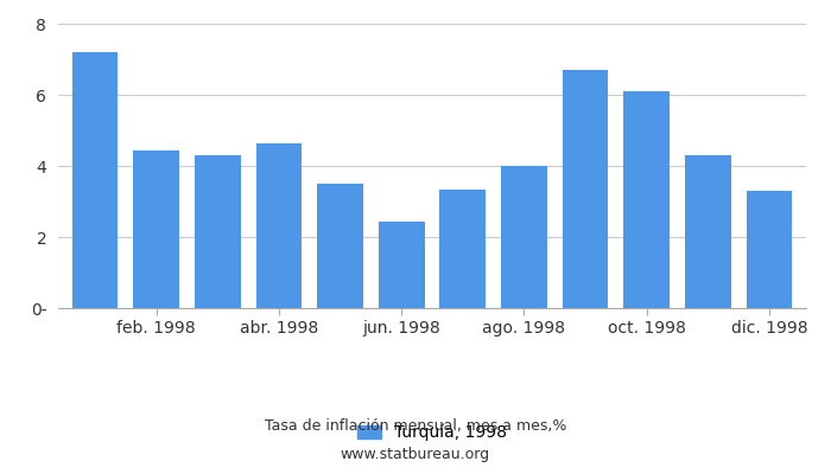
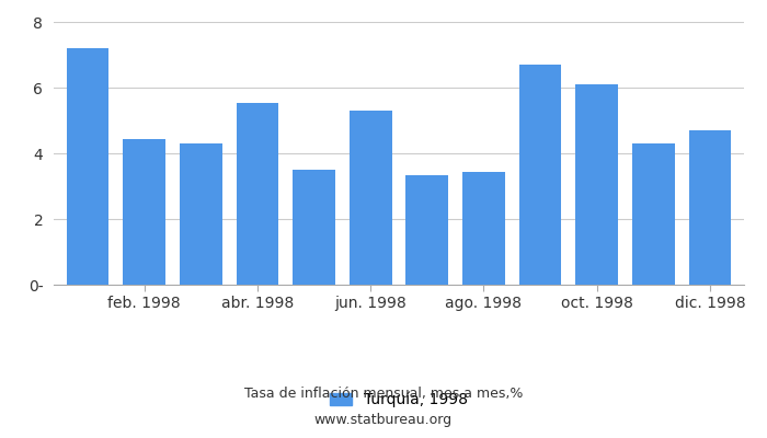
abr. 1998: 4.65 -> 5.55
jun. 1998: 2.45 -> 5.30
ago. 1998: 4.00 -> 3.45
dic. 1998: 3.30 -> 4.70
